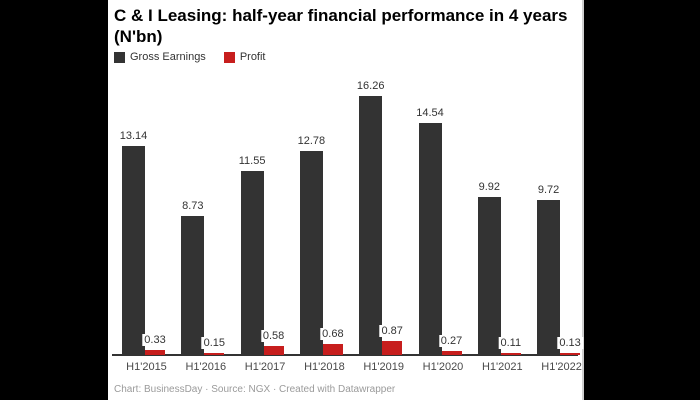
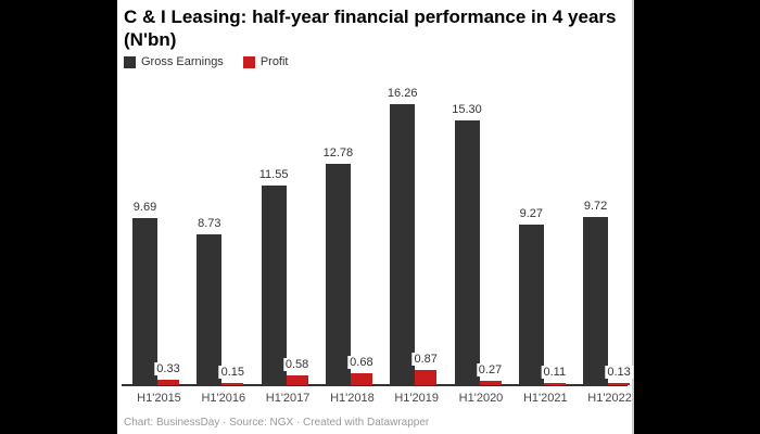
Gross Earnings/H1'2015: 13.14 -> 9.69
Gross Earnings/H1'2020: 14.54 -> 15.30
Gross Earnings/H1'2021: 9.92 -> 9.27
